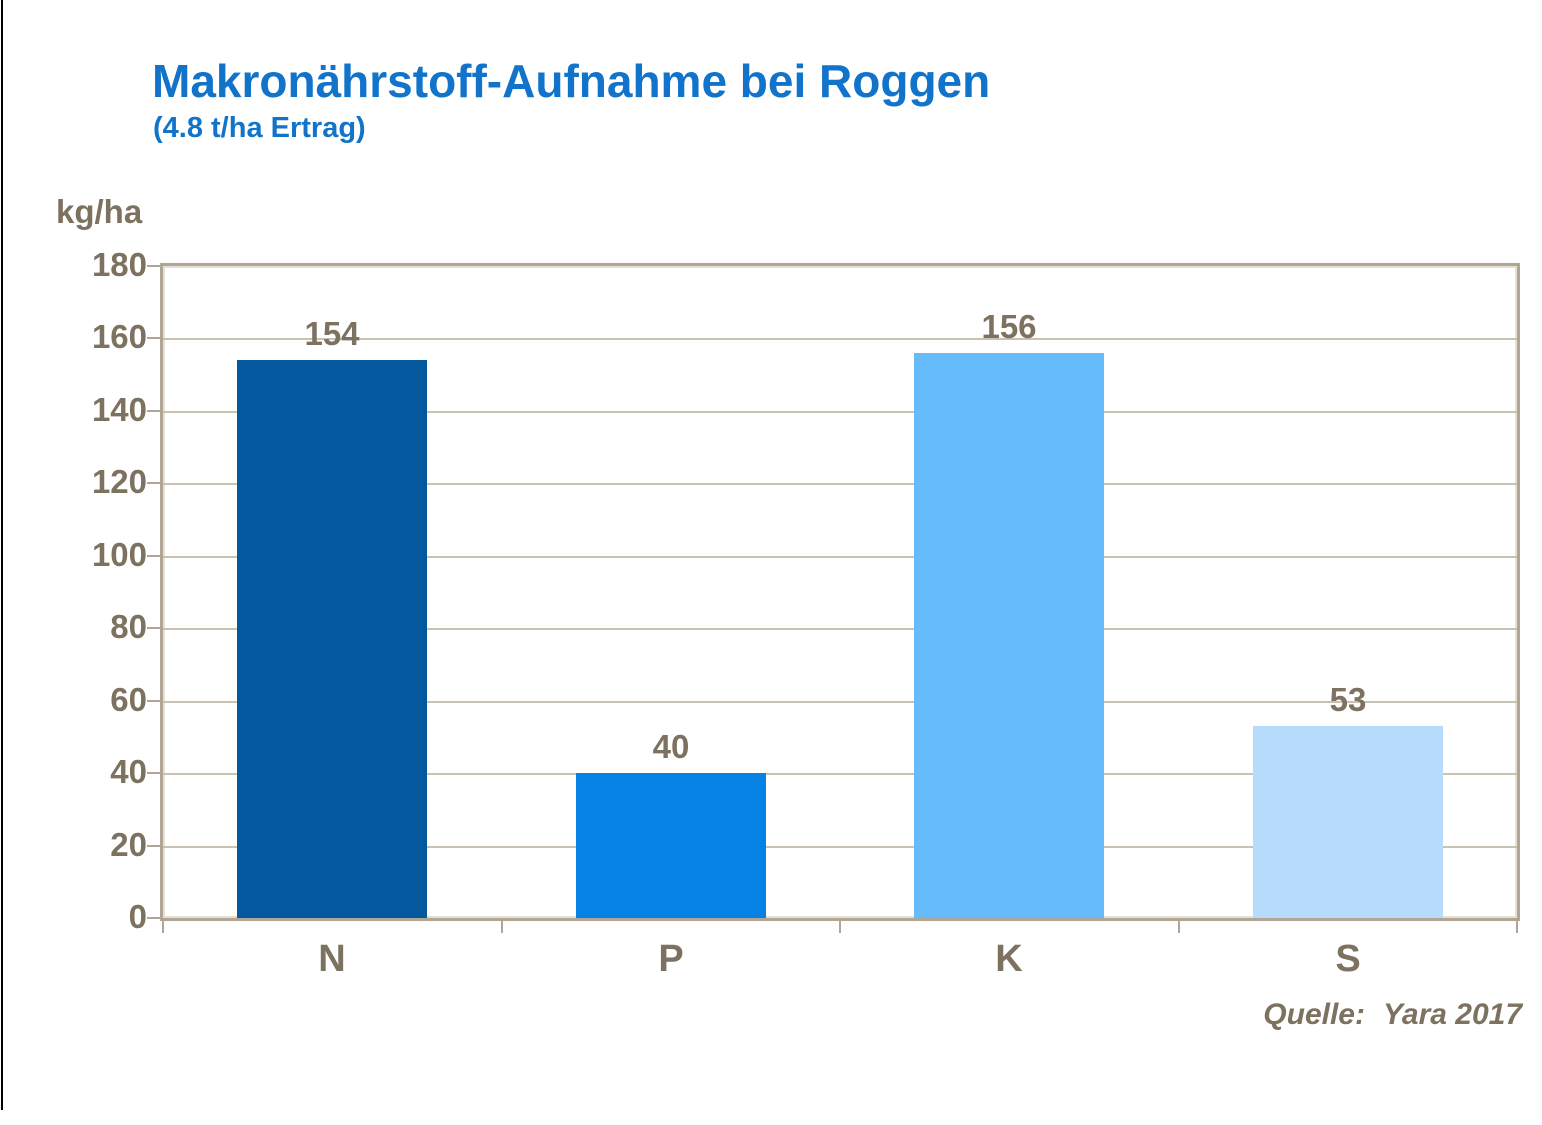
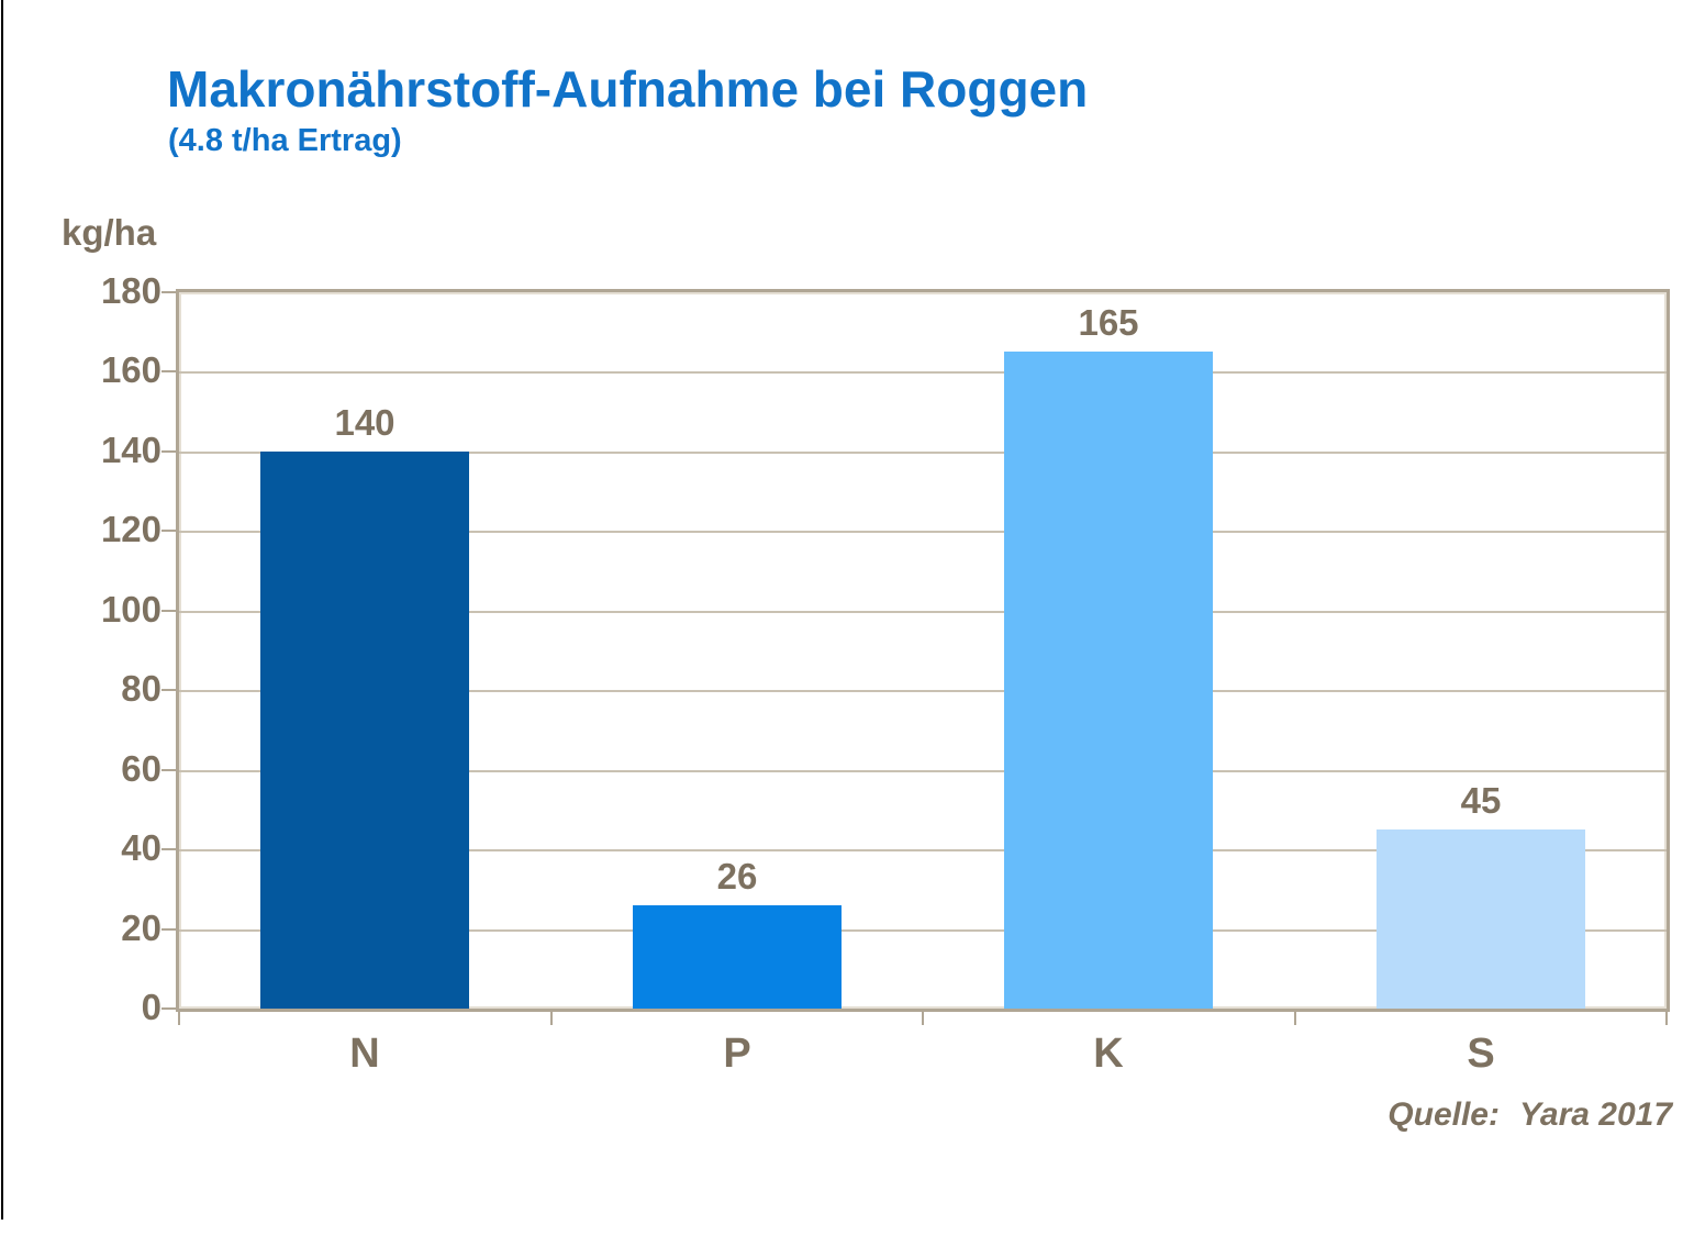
N: 154 -> 140
P: 40 -> 26
K: 156 -> 165
S: 53 -> 45
